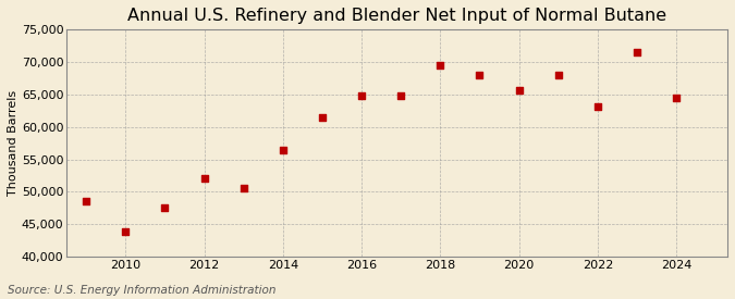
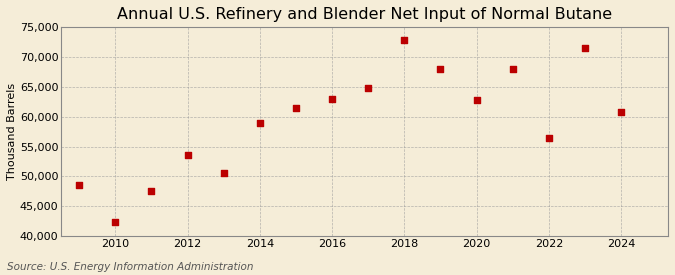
2010: 43,800 -> 42,400
2012: 52,000 -> 53,600
2014: 56,500 -> 59,000
2016: 64,800 -> 63,000
2018: 69,500 -> 72,800
2020: 65,700 -> 62,800
2022: 63,200 -> 56,400
2024: 64,500 -> 60,800
